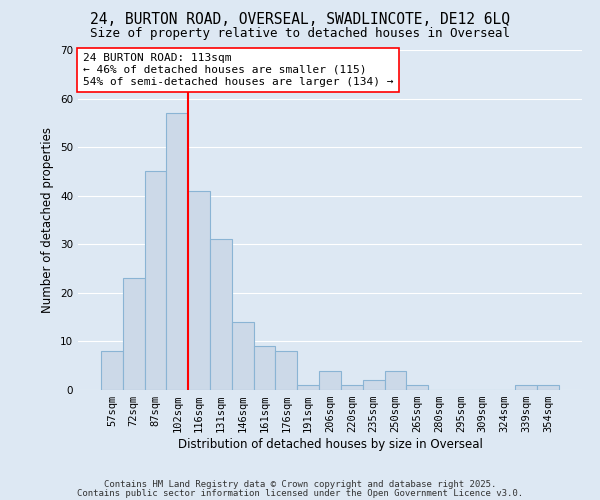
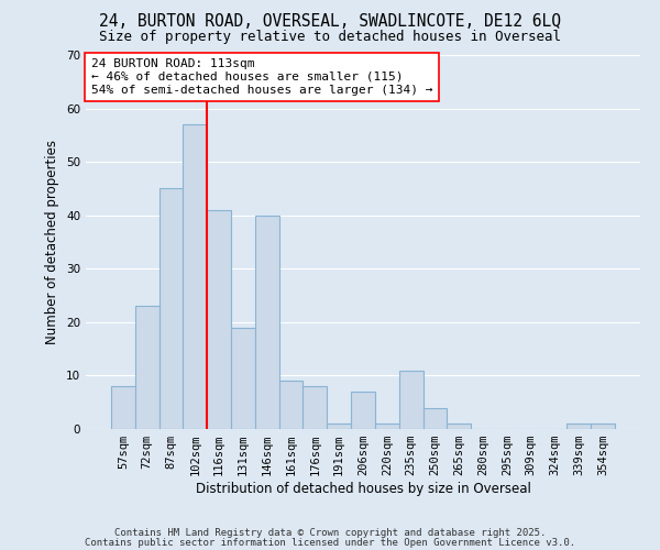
131sqm: 31 -> 19
146sqm: 14 -> 40
206sqm: 4 -> 7
235sqm: 2 -> 11
